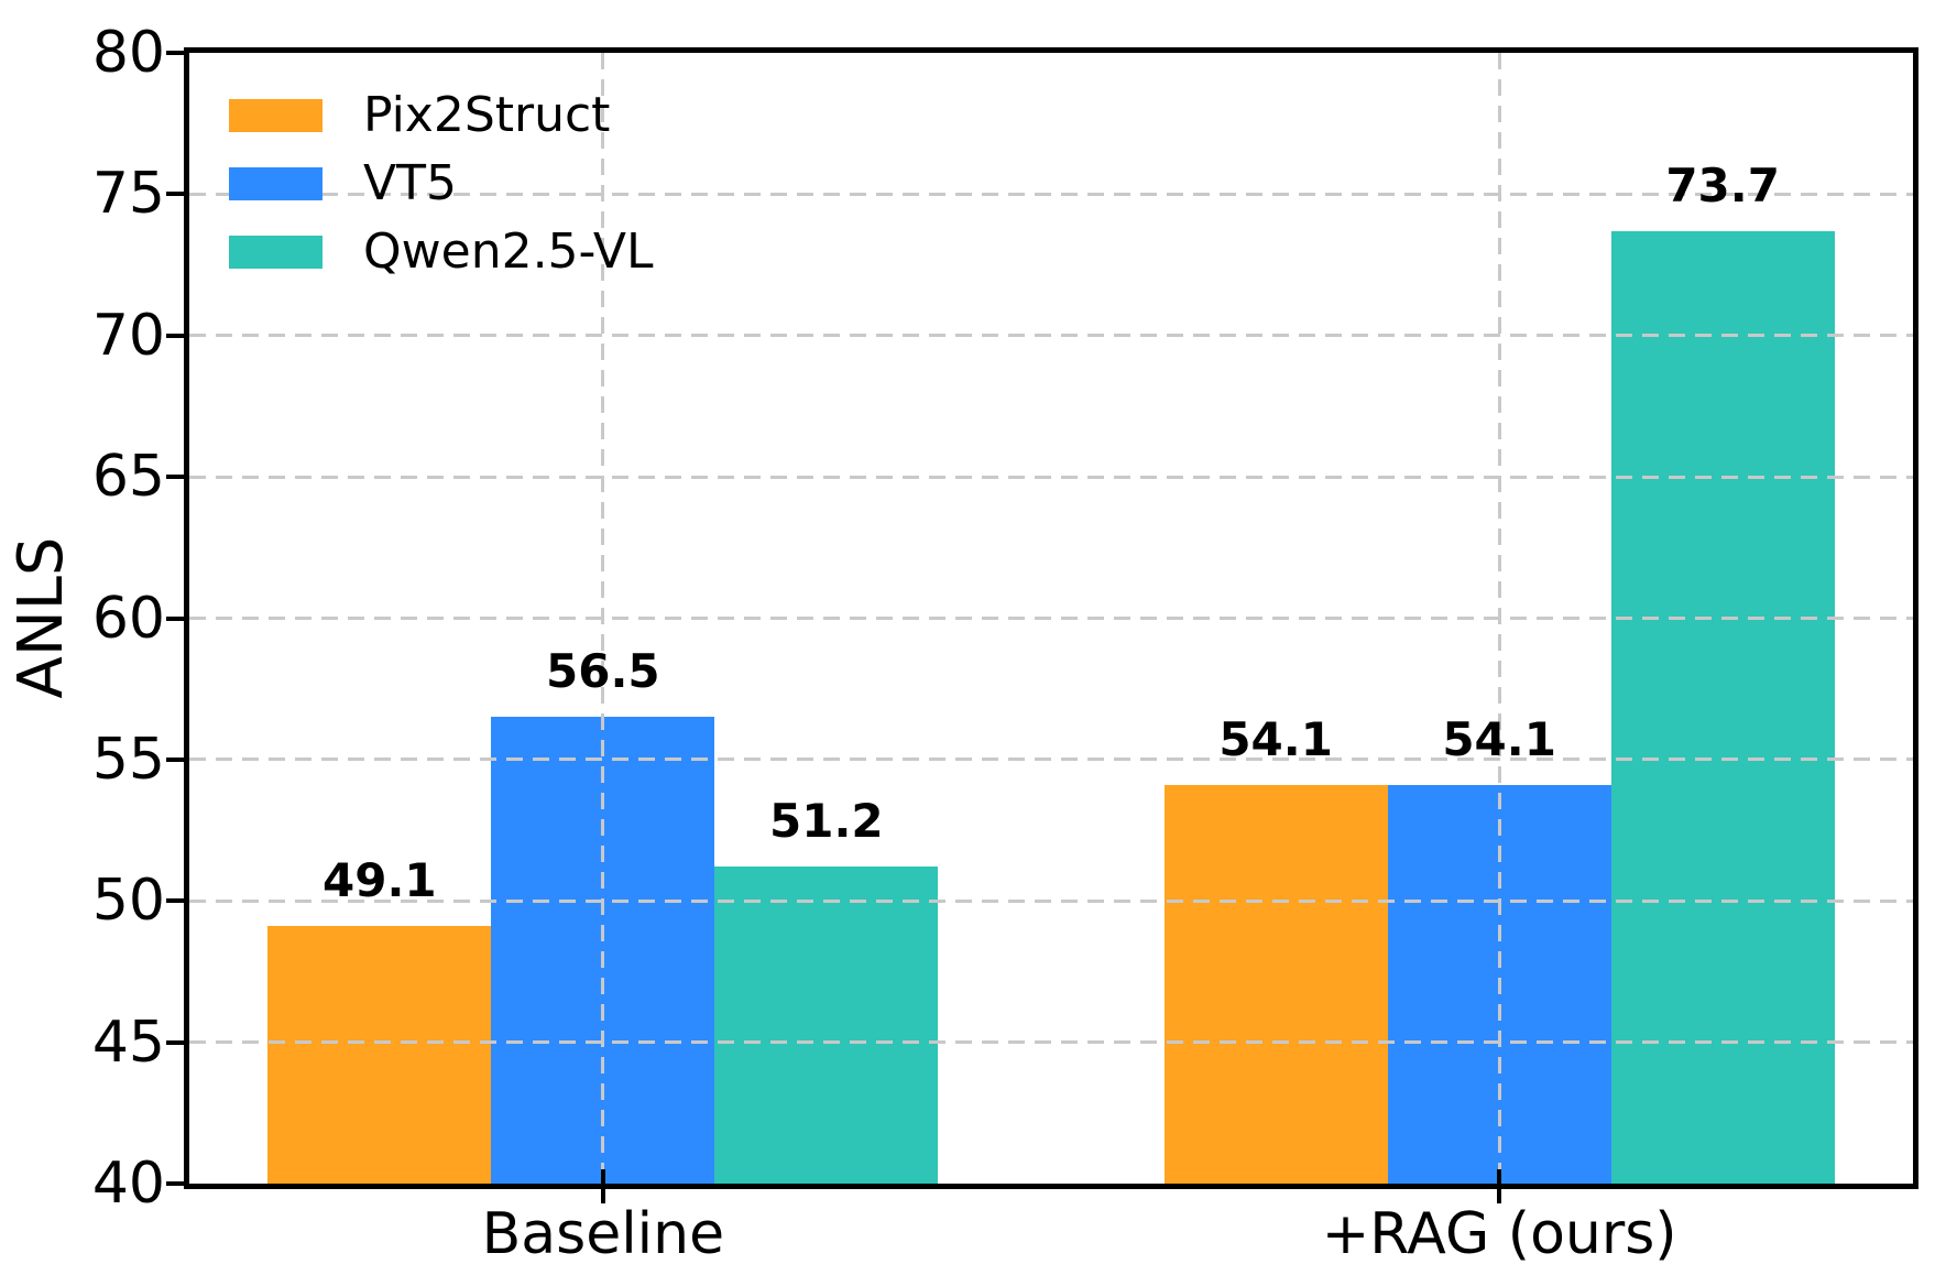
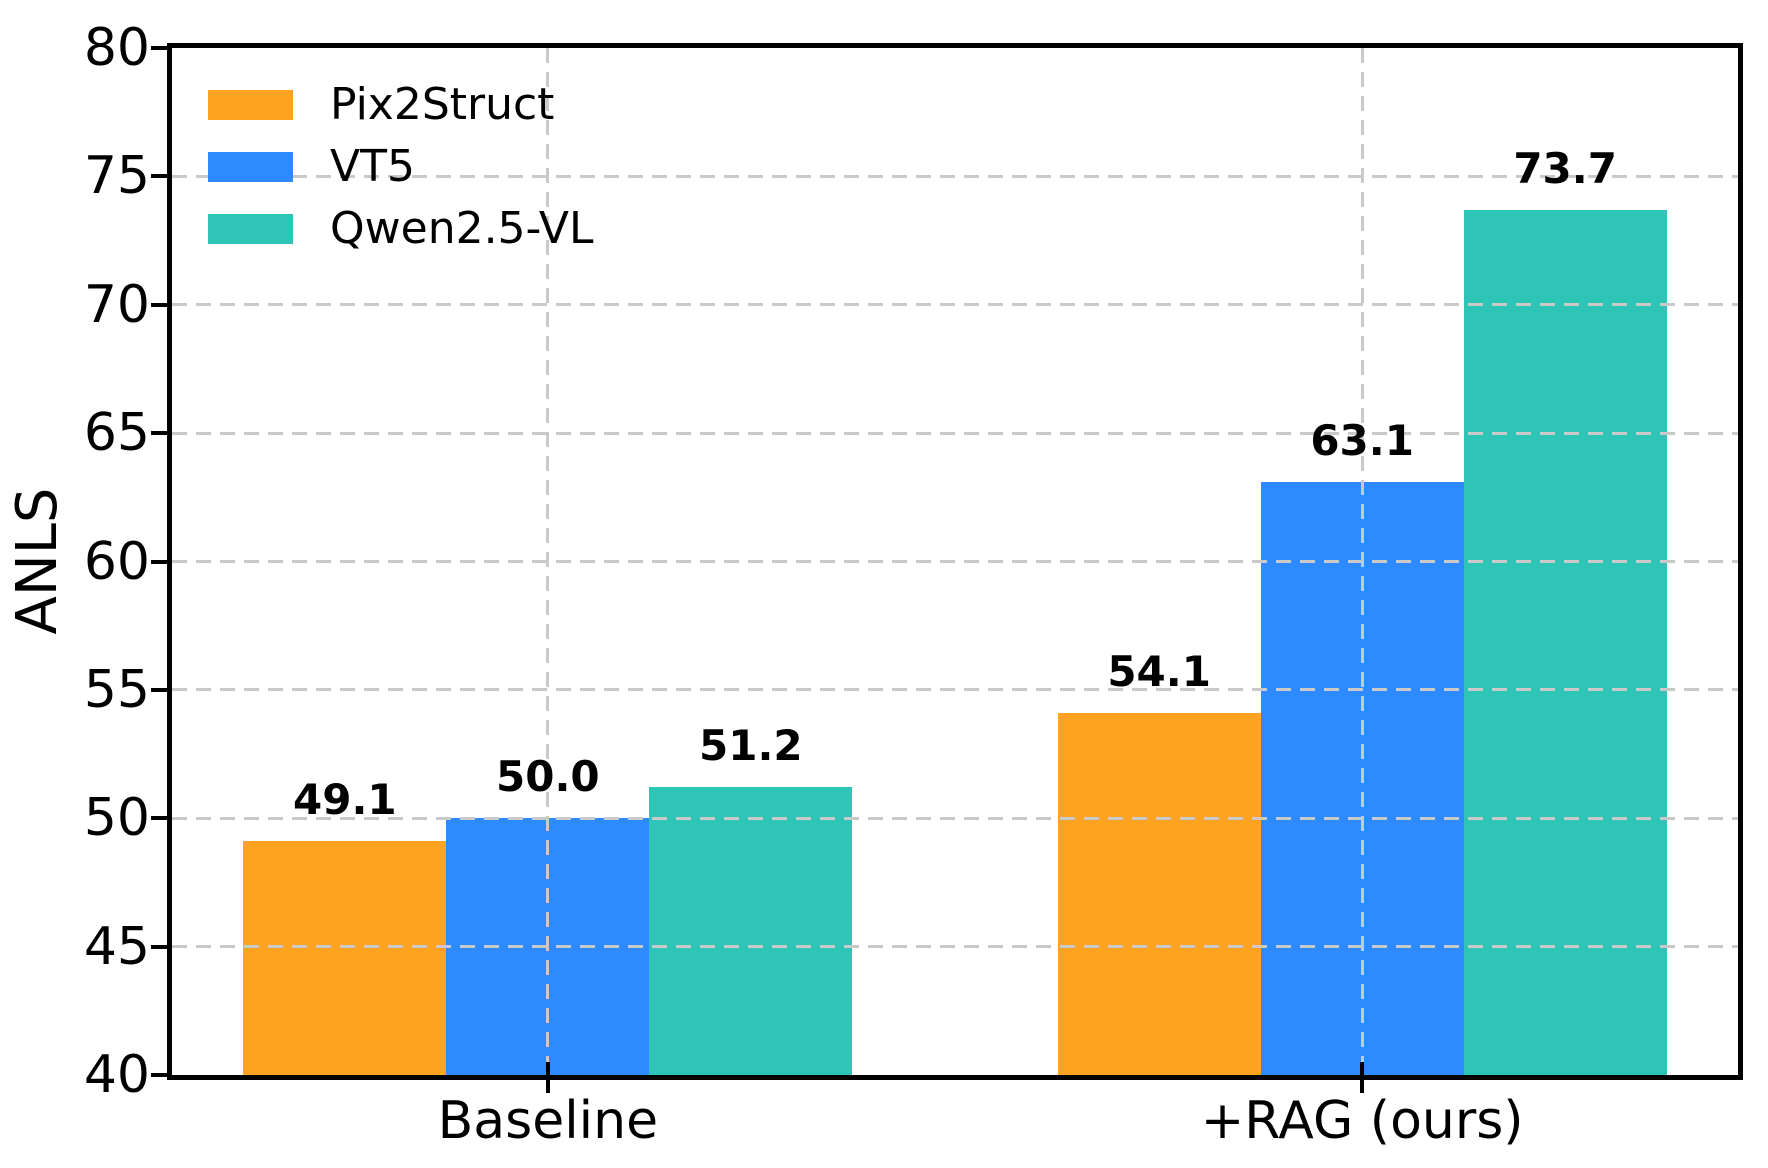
VT5/Baseline: 56.5 -> 50.0
VT5/+RAG (ours): 54.1 -> 63.1
